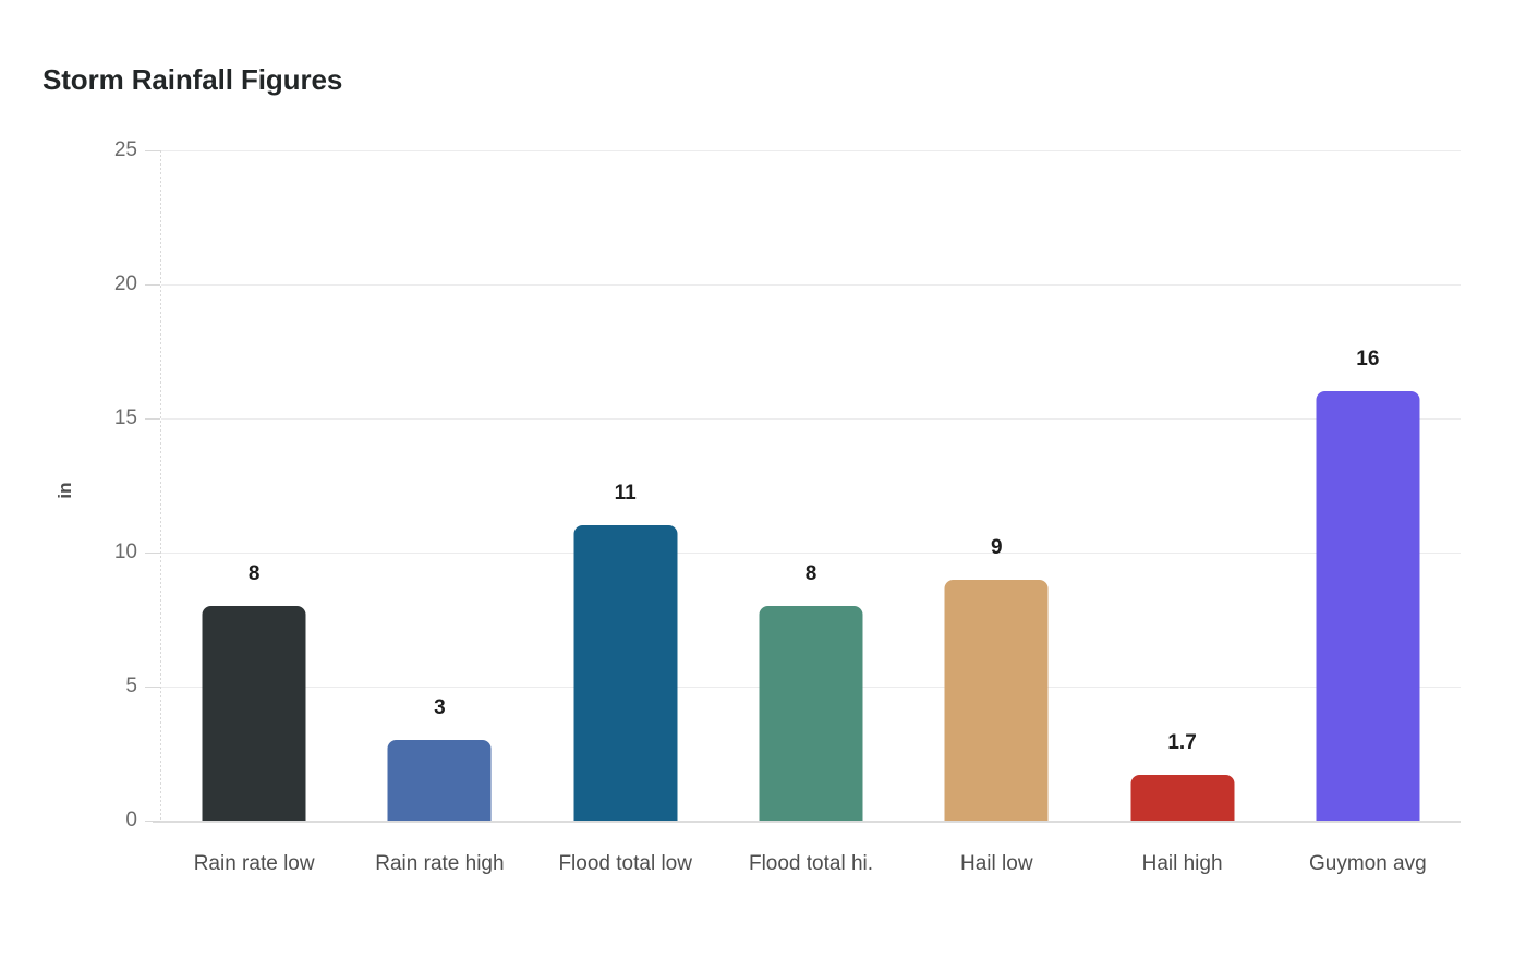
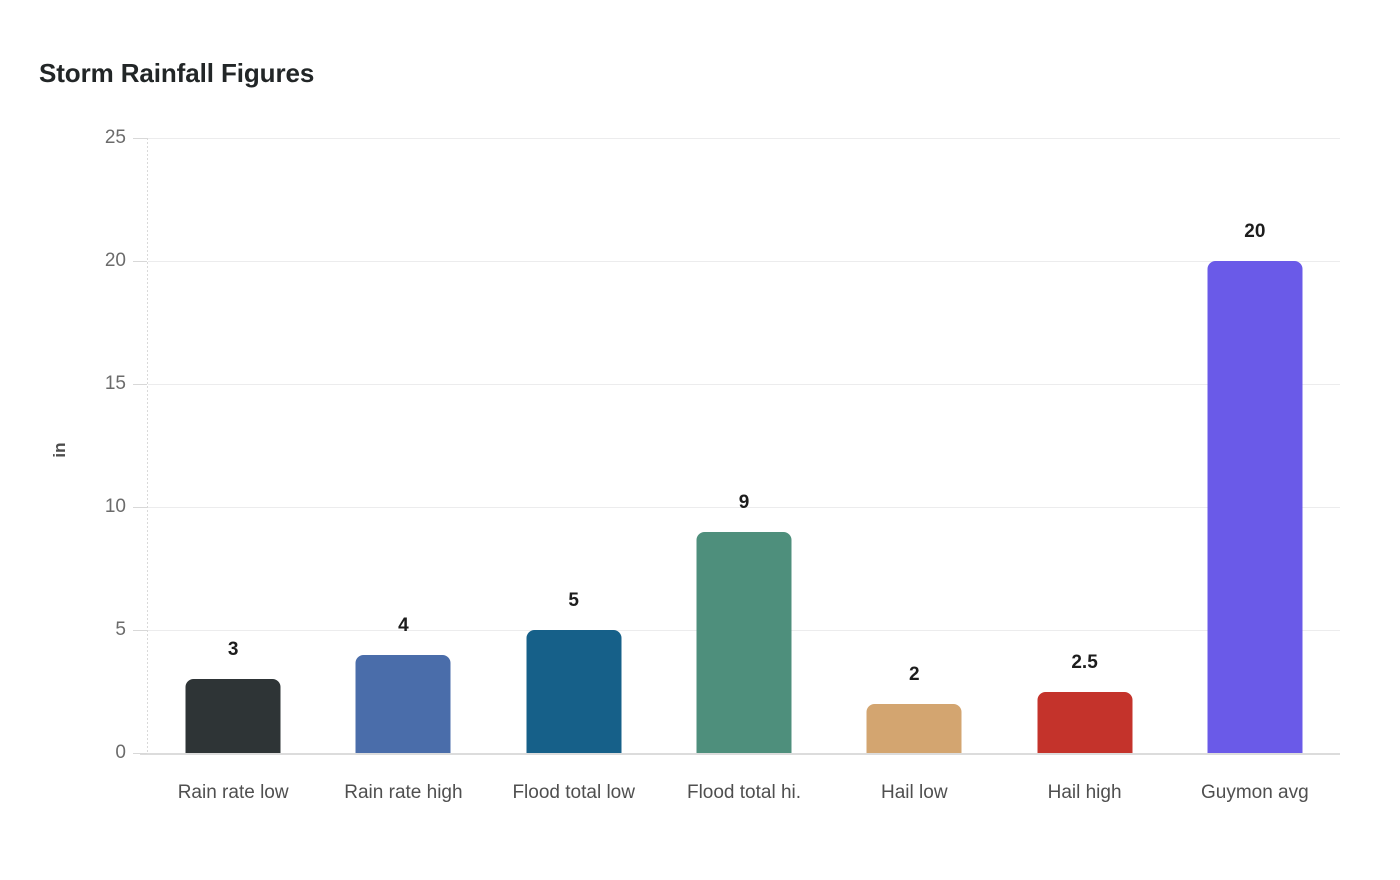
Rain rate low: 8 -> 3
Rain rate high: 3 -> 4
Flood total low: 11 -> 5
Flood total hi.: 8 -> 9
Hail low: 9 -> 2
Hail high: 1.7 -> 2.5
Guymon avg: 16 -> 20
